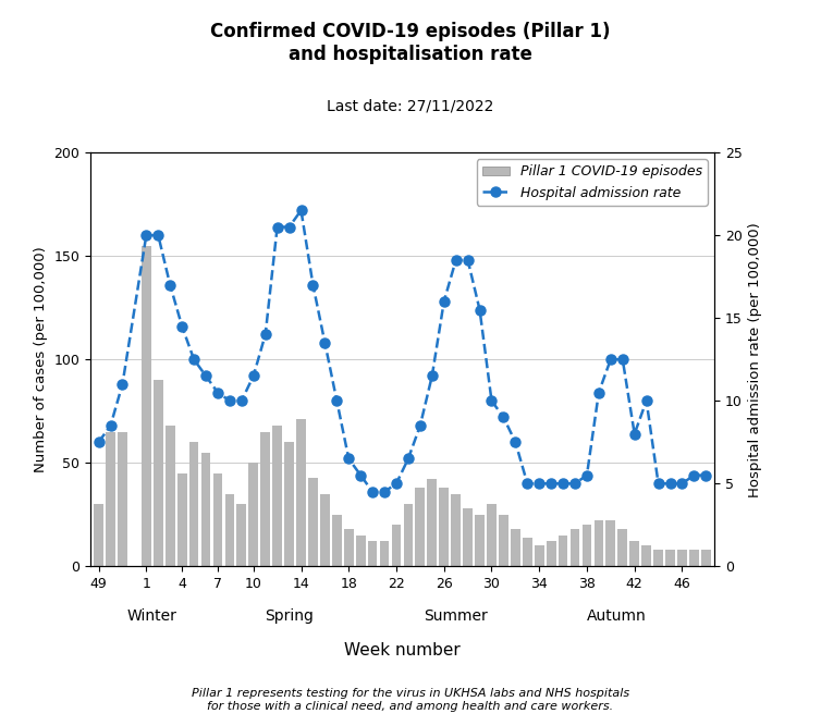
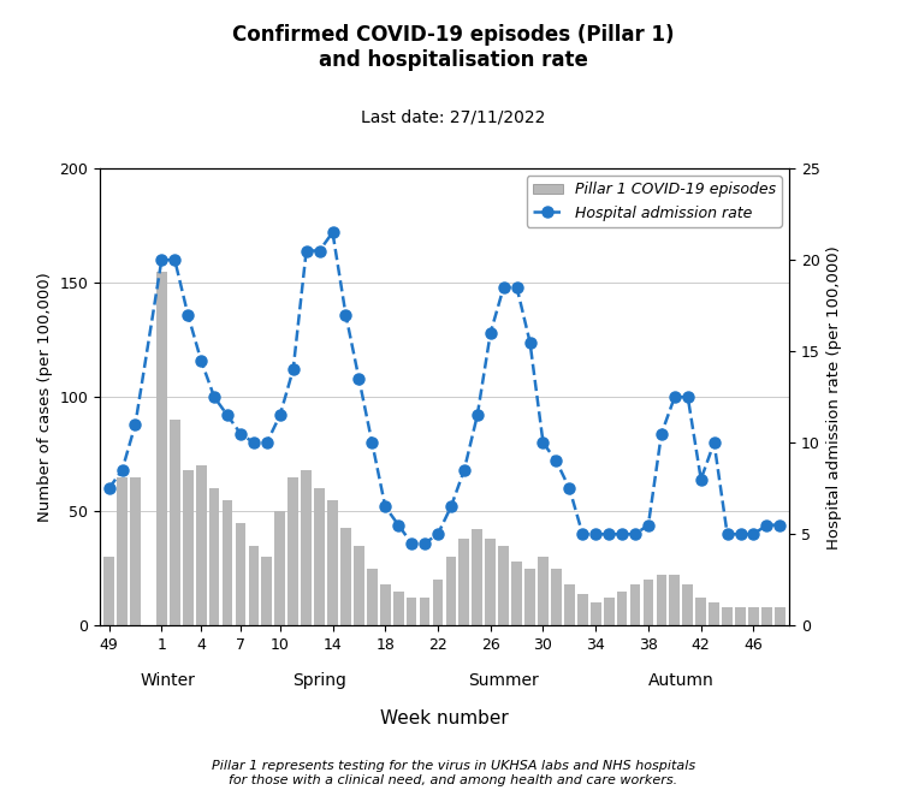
Pillar 1 COVID-19 episodes/4: 45 -> 70
Pillar 1 COVID-19 episodes/14: 71 -> 55
